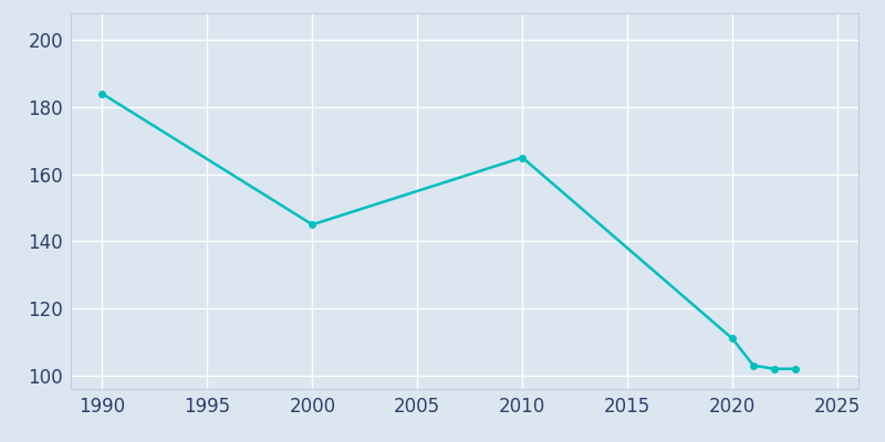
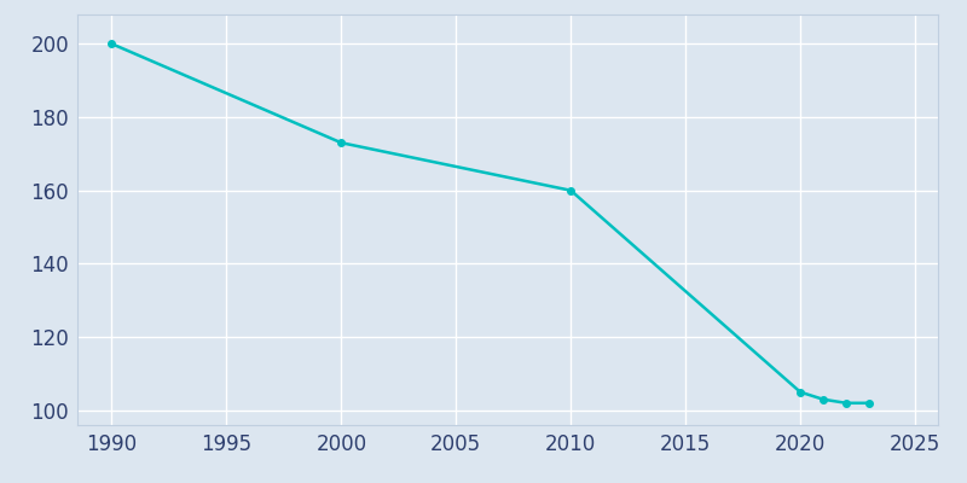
1990: 184 -> 200
2000: 145 -> 173
2010: 165 -> 160
2020: 111 -> 105
